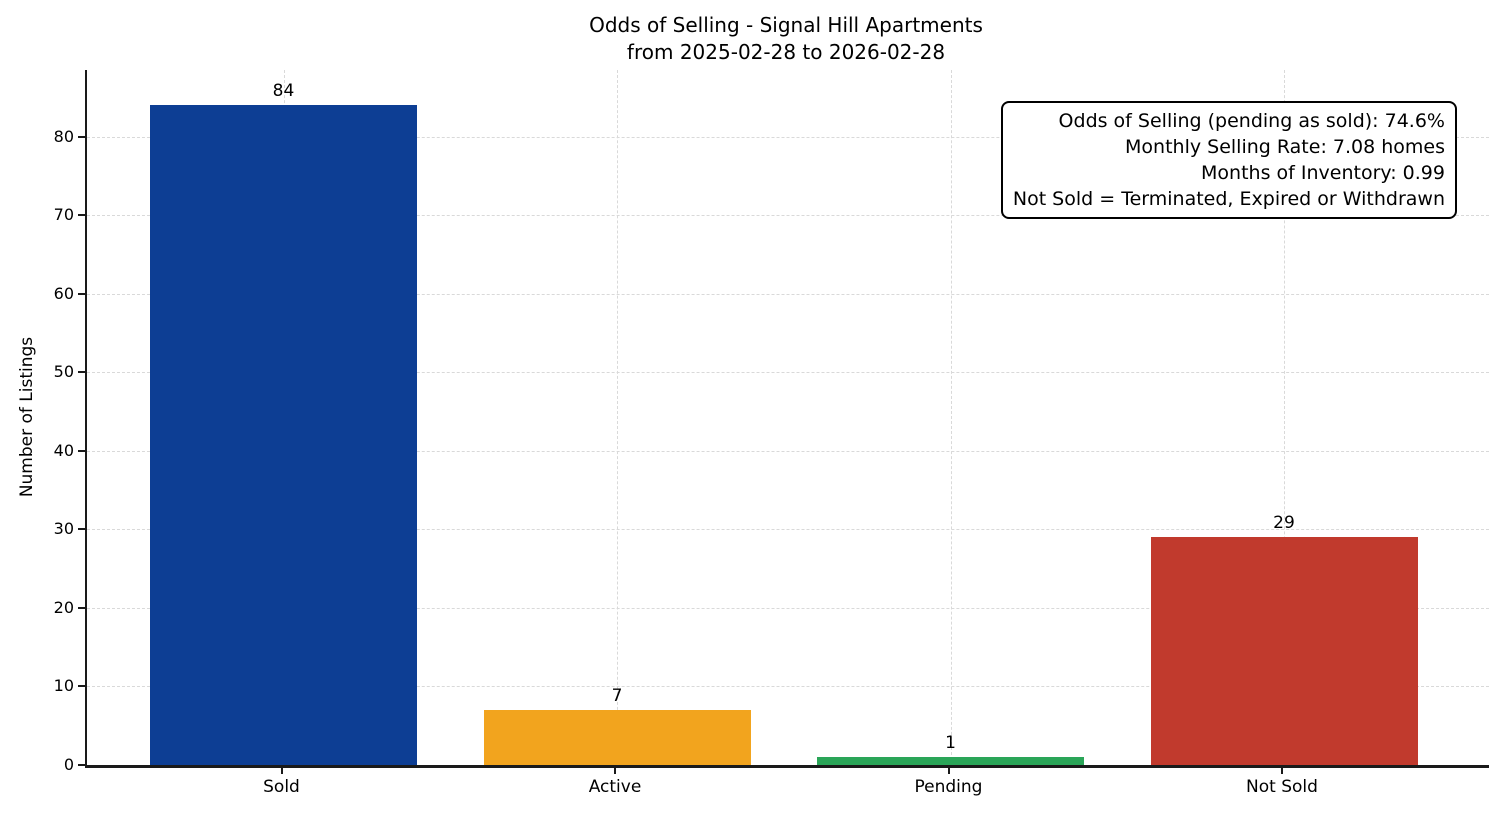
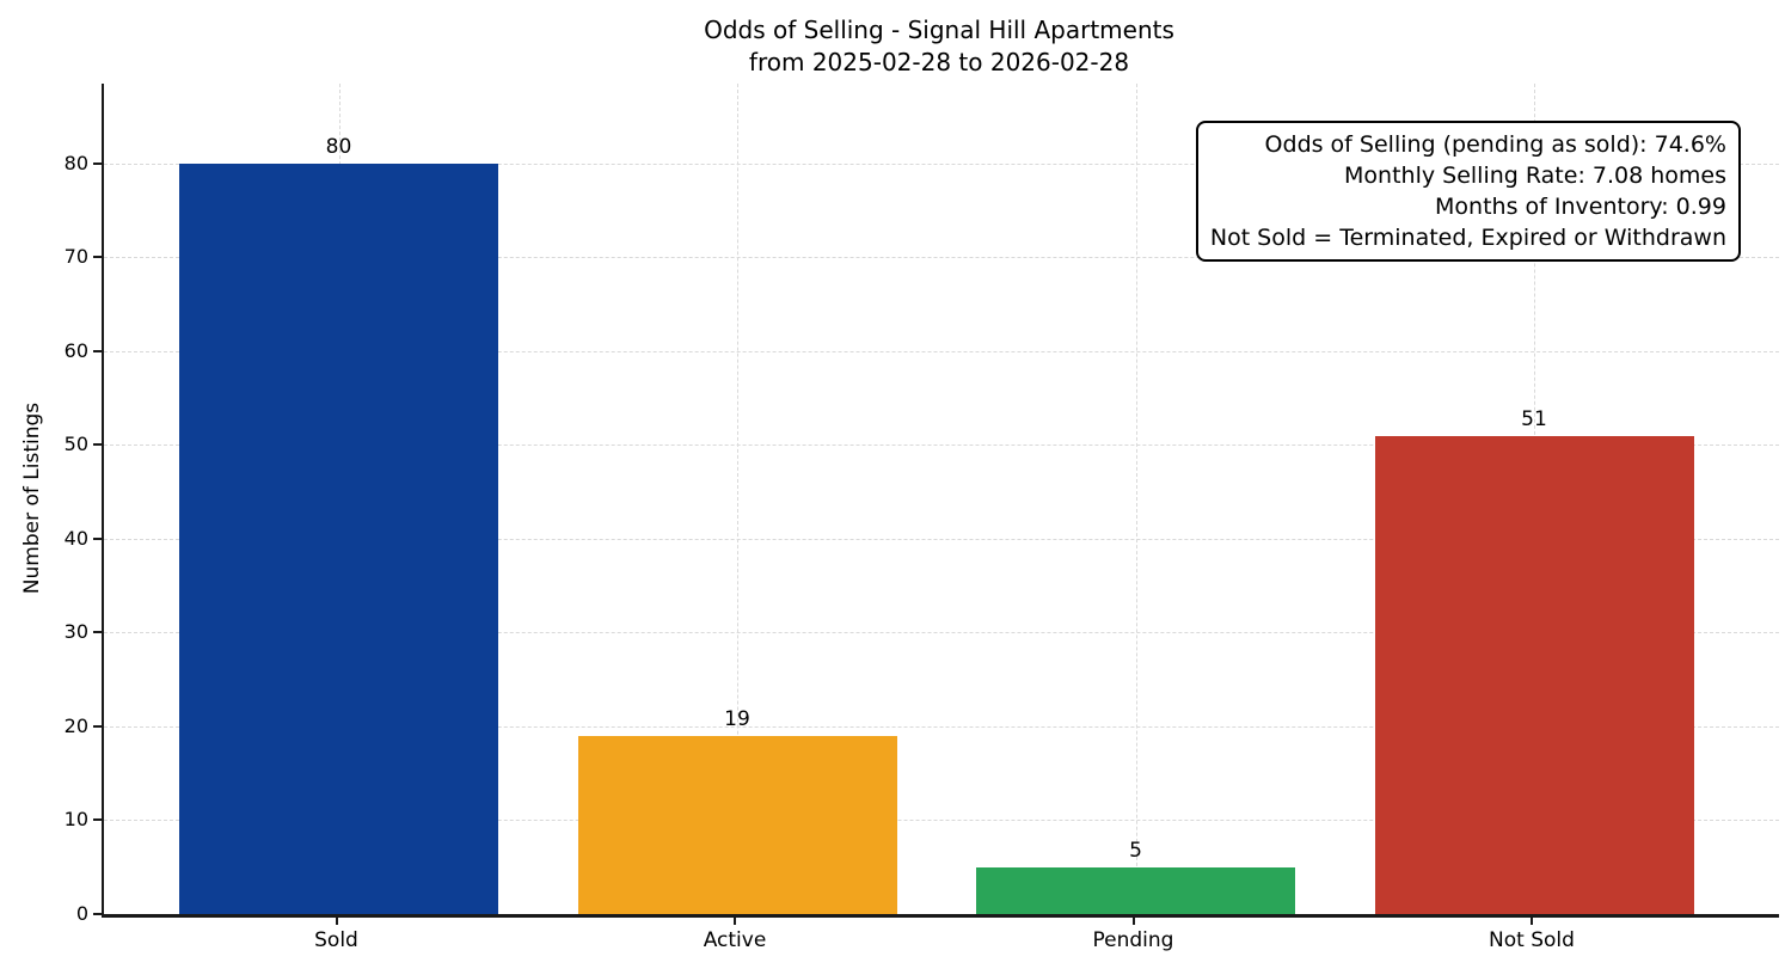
Sold: 84 -> 80
Active: 7 -> 19
Pending: 1 -> 5
Not Sold: 29 -> 51
